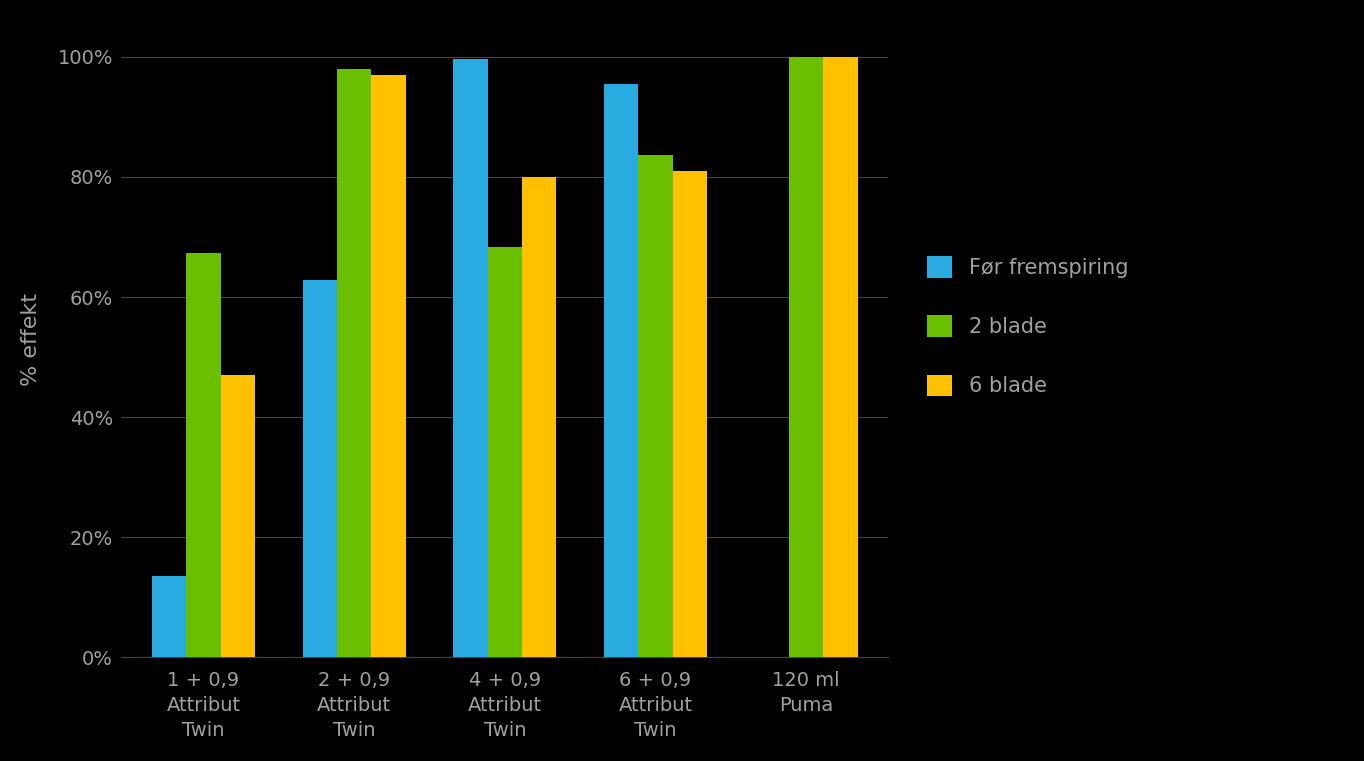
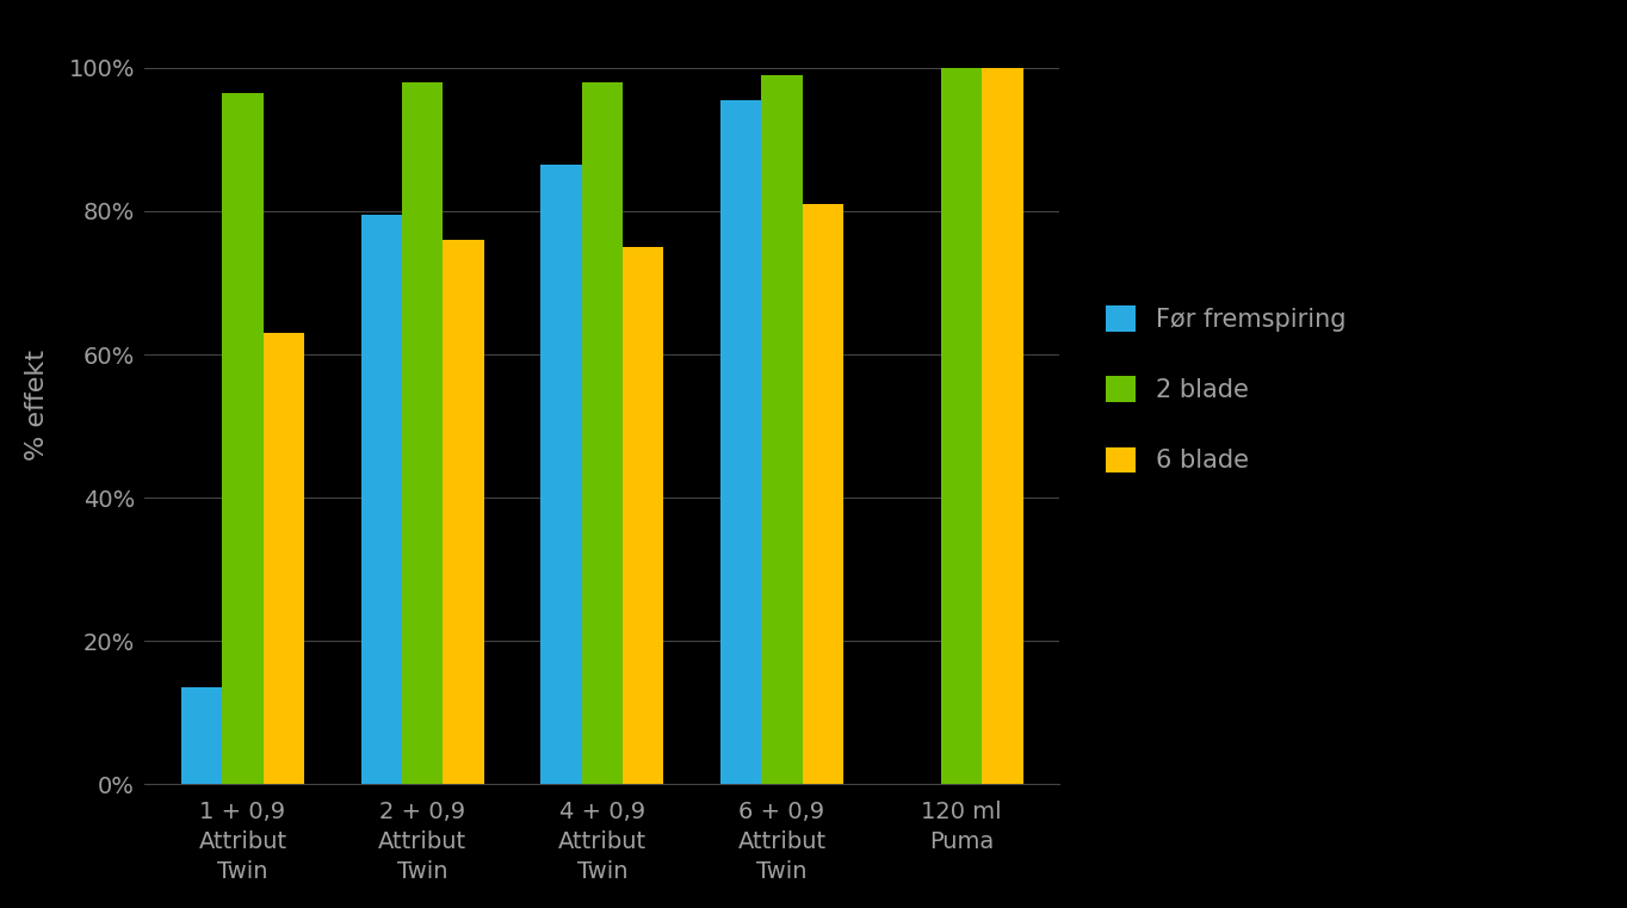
2 blade/1 + 0,9 Attribut Twin: 67.4% -> 96.5%
6 blade/1 + 0,9 Attribut Twin: 47% -> 63%
Før fremspiring/2 + 0,9 Attribut Twin: 62.8% -> 79.5%
6 blade/2 + 0,9 Attribut Twin: 97% -> 76%
Før fremspiring/4 + 0,9 Attribut Twin: 99.6% -> 86.5%
2 blade/4 + 0,9 Attribut Twin: 68.4% -> 98.0%
6 blade/4 + 0,9 Attribut Twin: 80% -> 75%
2 blade/6 + 0,9 Attribut Twin: 83.6% -> 99.0%
